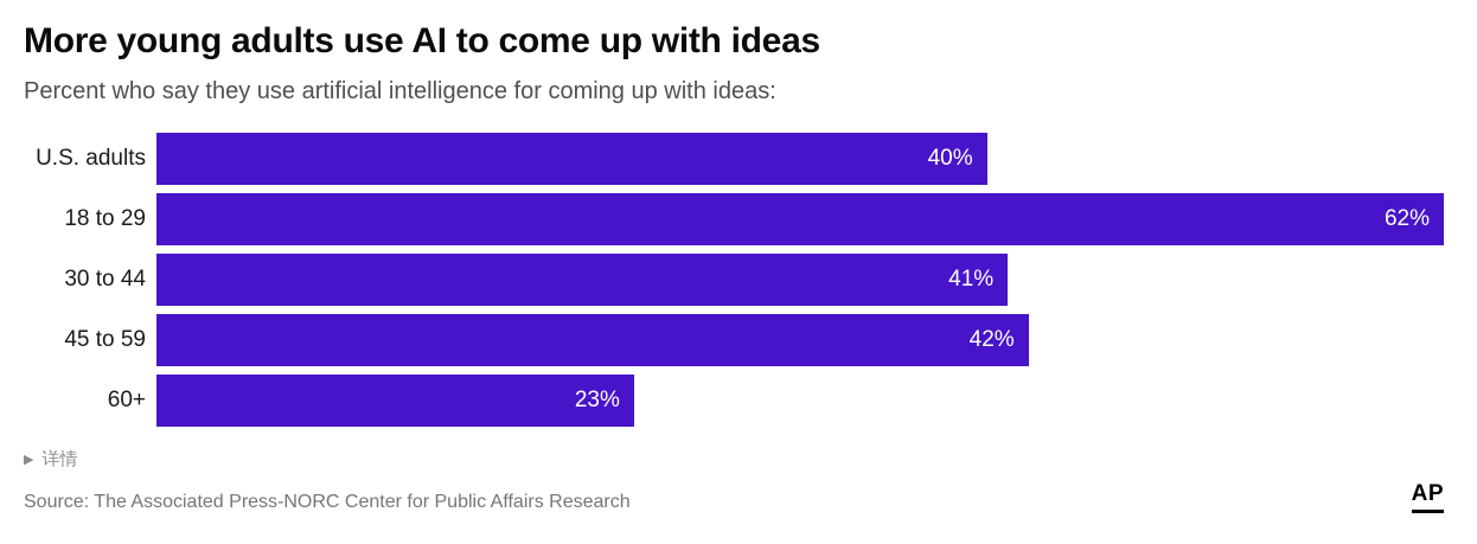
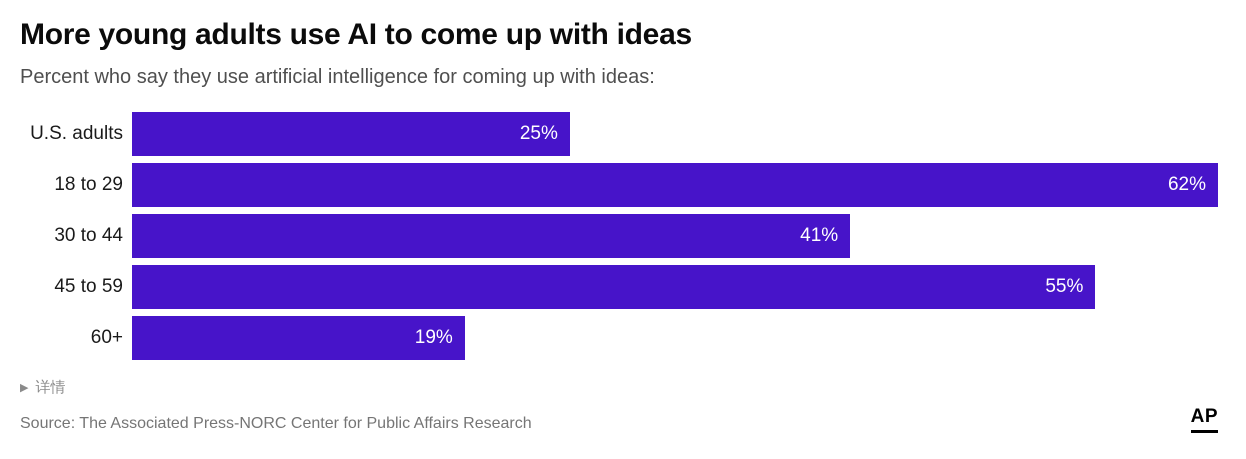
U.S. adults: 40% -> 25%
45 to 59: 42% -> 55%
60+: 23% -> 19%
